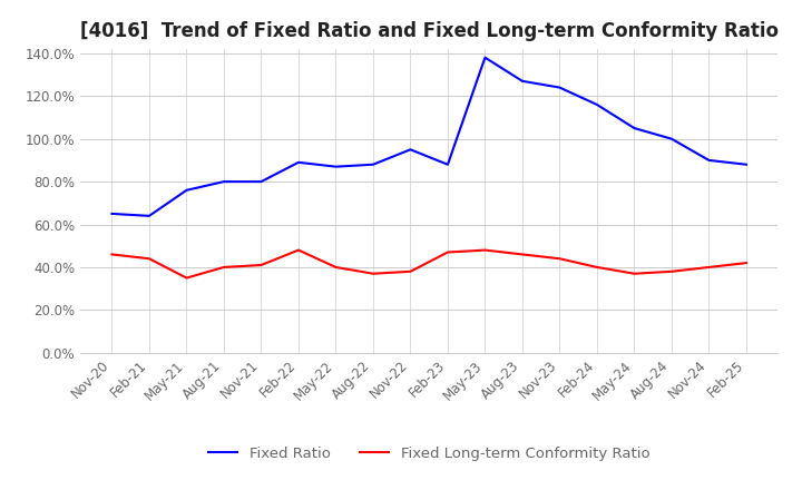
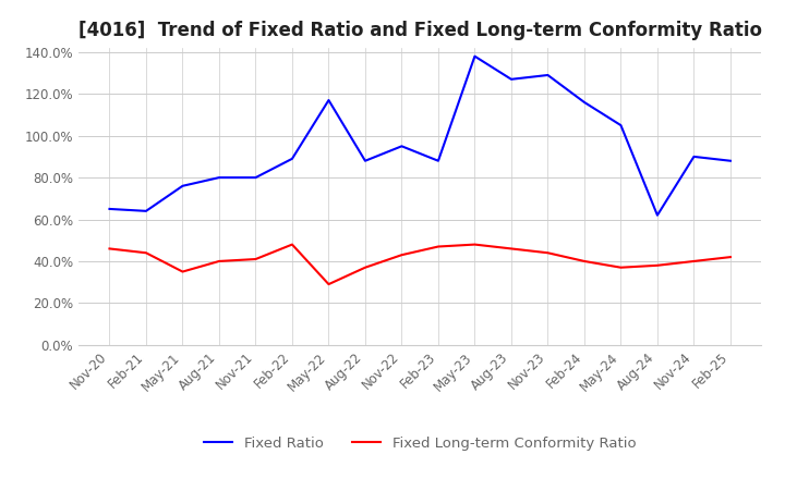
Fixed Ratio/May-22: 87% -> 117%
Fixed Long-term Conformity Ratio/May-22: 40% -> 29%
Fixed Long-term Conformity Ratio/Nov-22: 38% -> 43%
Fixed Ratio/Nov-23: 124% -> 129%
Fixed Ratio/Aug-24: 100% -> 62%
